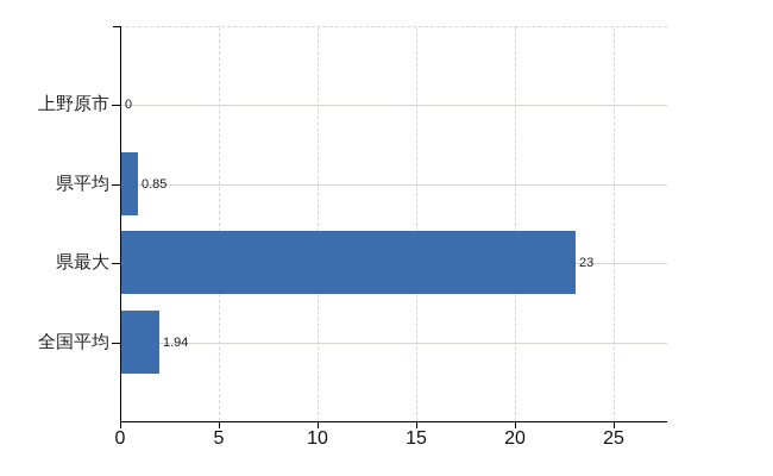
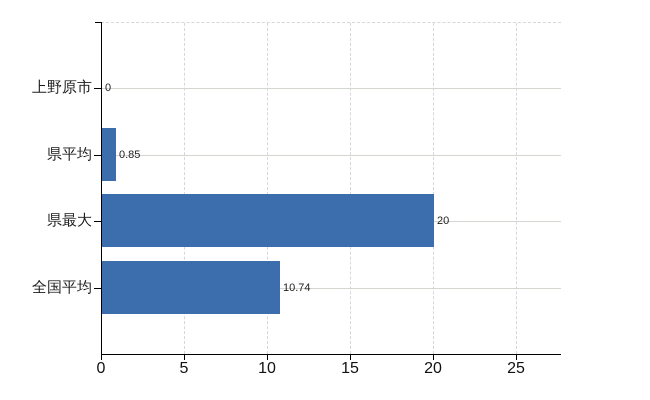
県最大: 23 -> 20
全国平均: 1.94 -> 10.74
